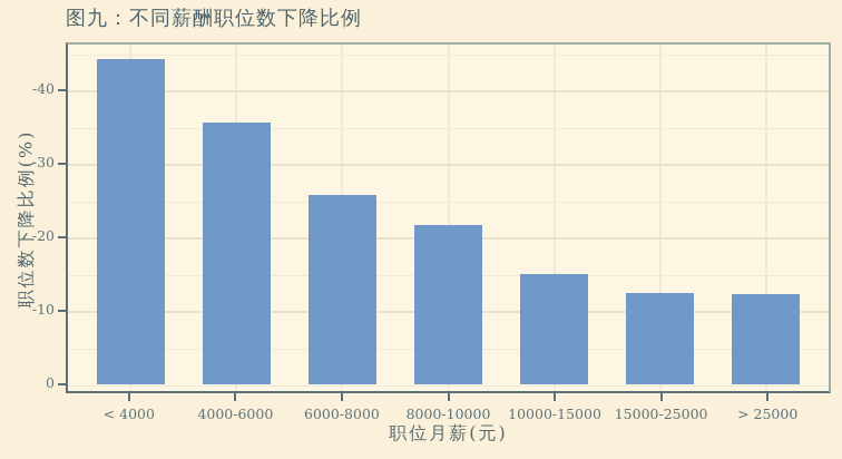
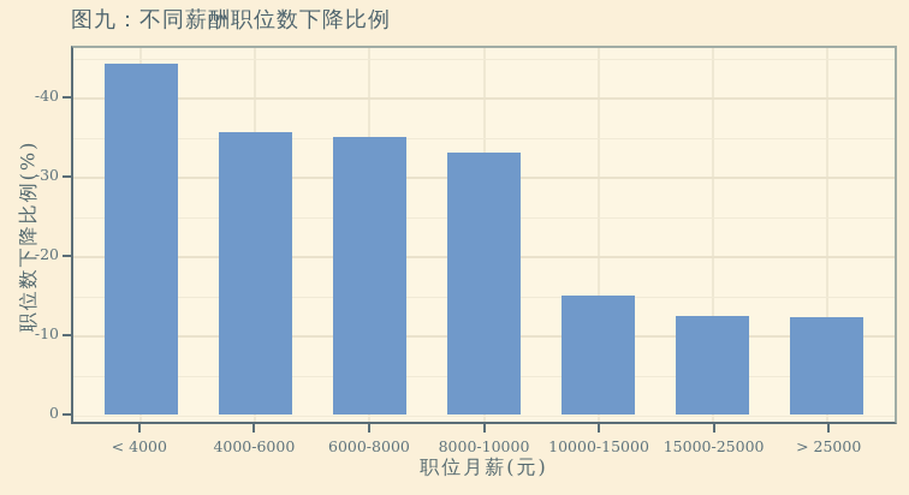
6000-8000: -26 -> -35
8000-10000: -22 -> -33
